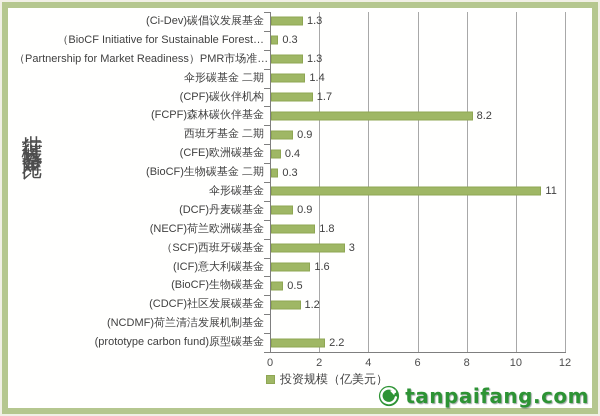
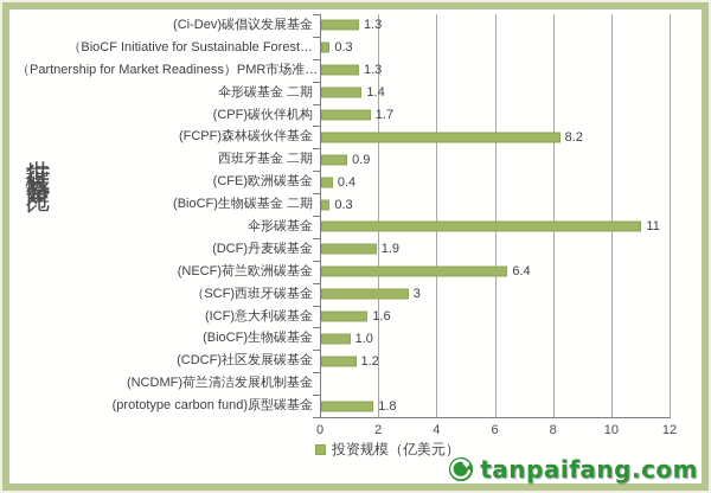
(DCF)丹麦碳基金: 0.9 -> 1.9
(NECF)荷兰欧洲碳基金: 1.8 -> 6.4
(BioCF)生物碳基金: 0.5 -> 1.0
(prototype carbon fund)原型碳基金: 2.2 -> 1.8
